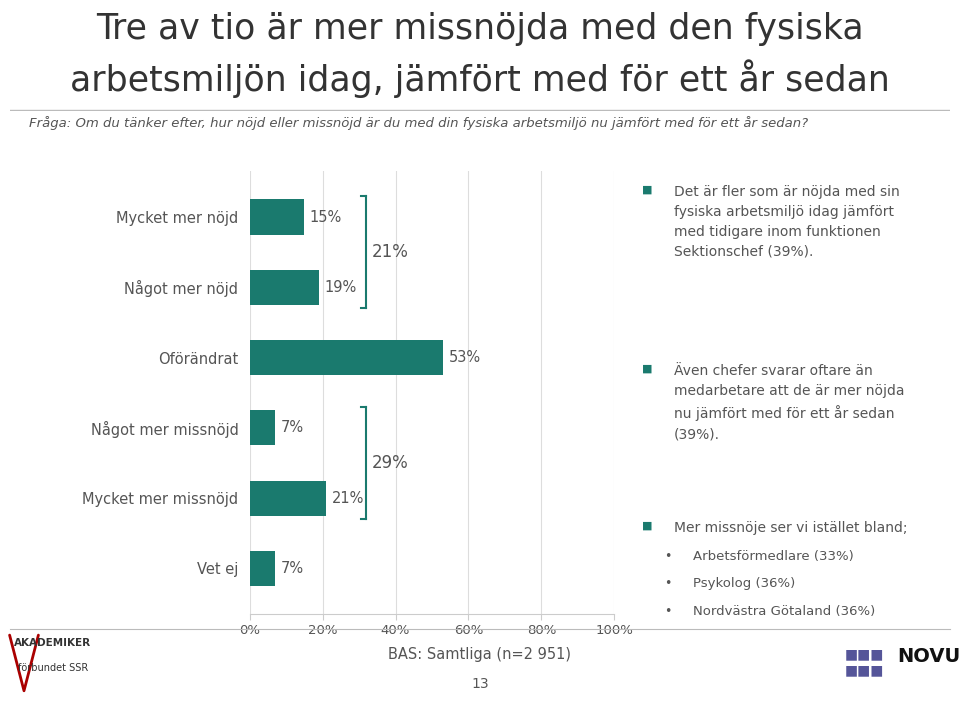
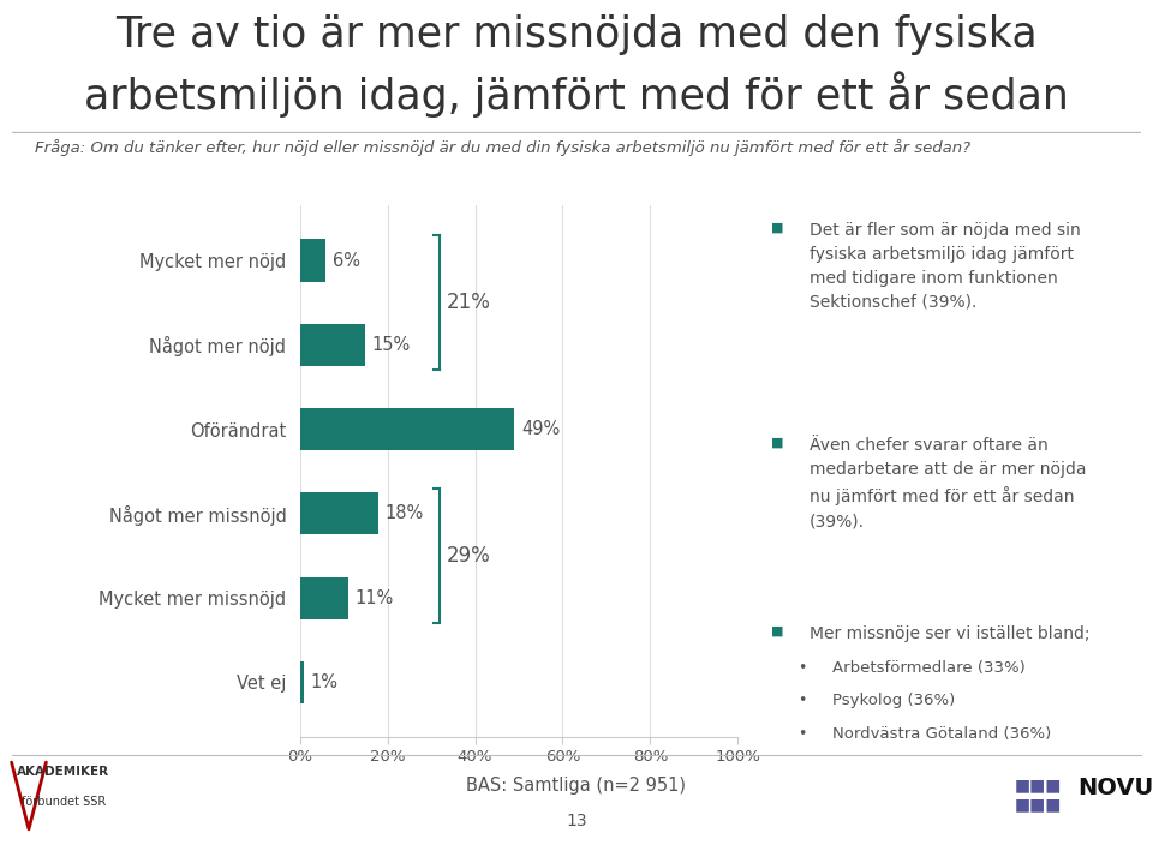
Mycket mer nöjd: 15% -> 6%
Något mer nöjd: 19% -> 15%
Oförändrat: 53% -> 49%
Något mer missnöjd: 7% -> 18%
Mycket mer missnöjd: 21% -> 11%
Vet ej: 7% -> 1%
